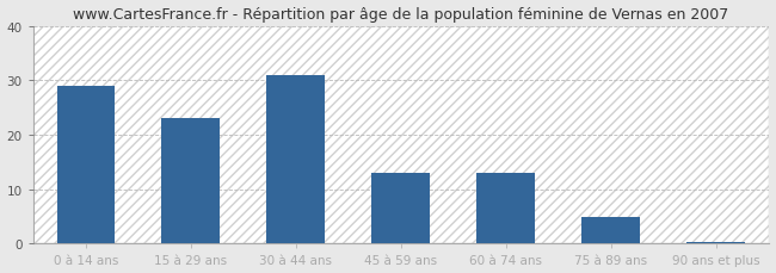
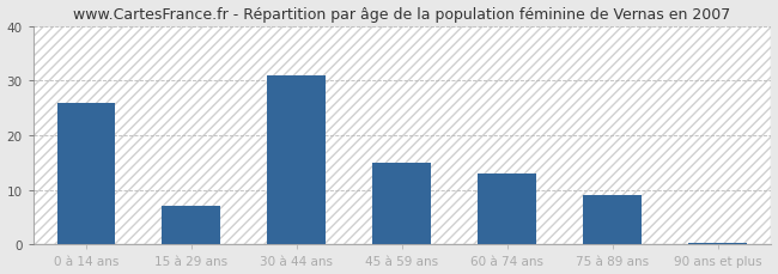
0 à 14 ans: 29.0 -> 26.0
15 à 29 ans: 23.0 -> 7.0
45 à 59 ans: 13.0 -> 15.0
75 à 89 ans: 5.0 -> 9.0
